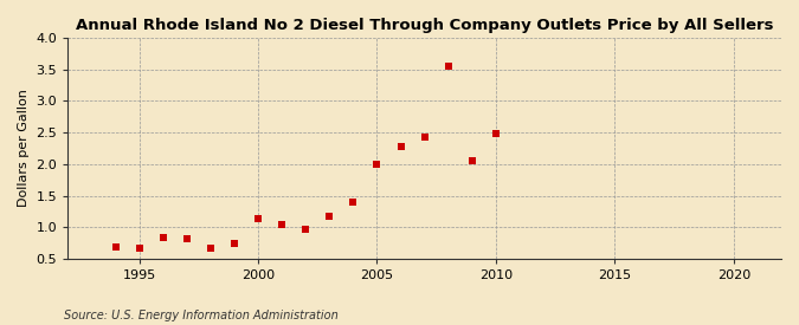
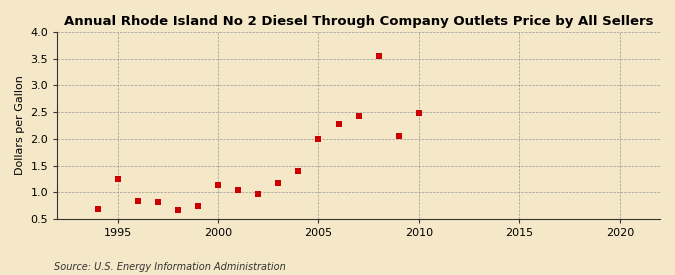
1995: 0.66 -> 1.24
